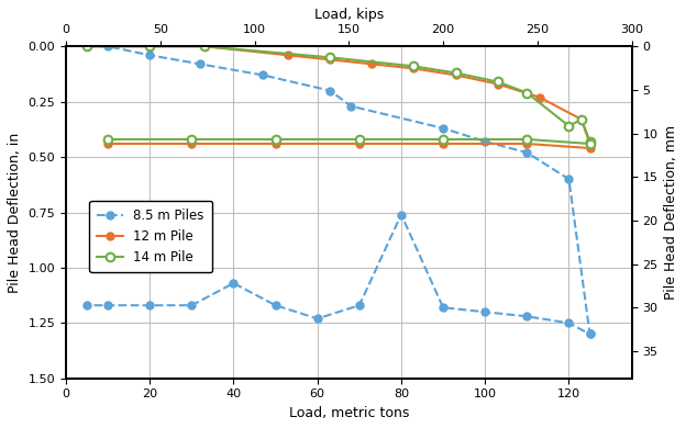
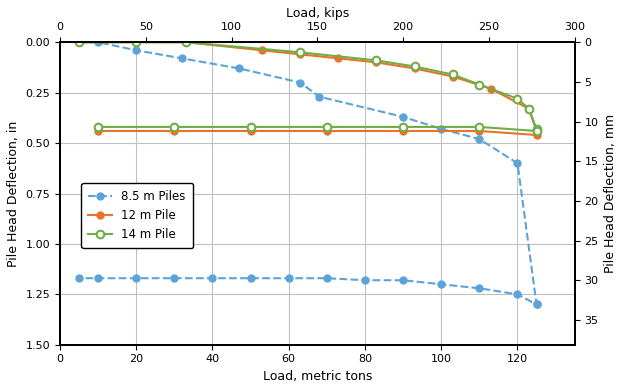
8.5 m Piles/40: 1.07 -> 1.17
8.5 m Piles/60: 1.23 -> 1.17
8.5 m Piles/80: 0.76 -> 1.18
14 m Pile/120: 0.36 -> 0.28
